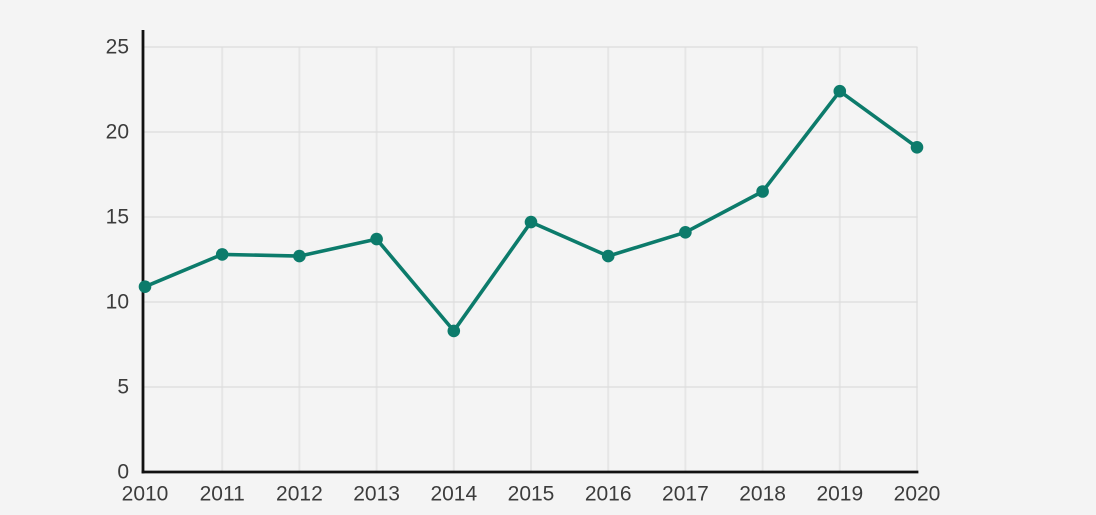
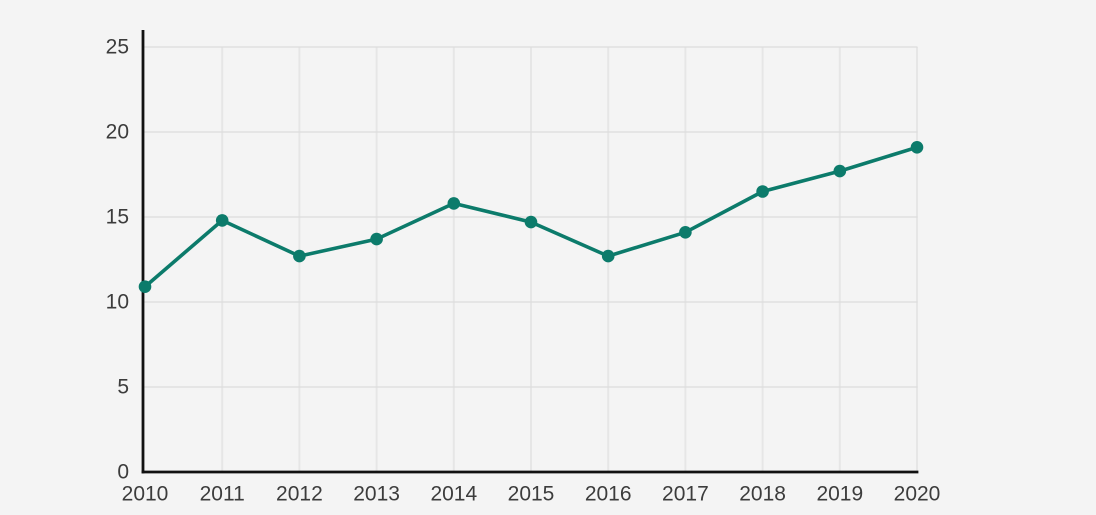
2011: 12.8 -> 14.8
2014: 8.3 -> 15.8
2019: 22.4 -> 17.7
